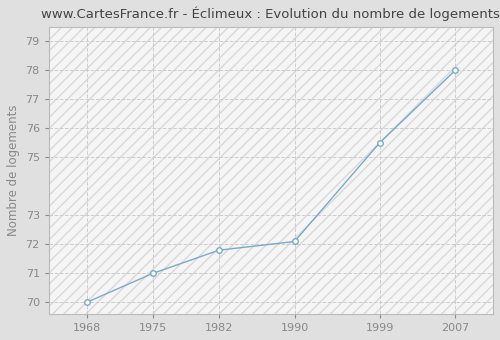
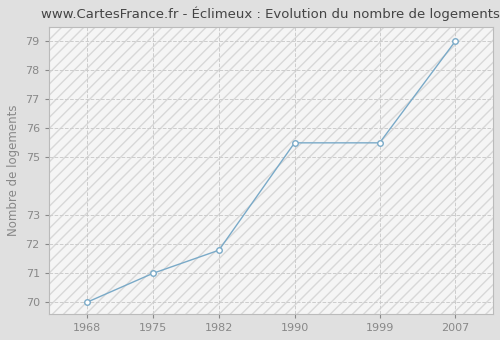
1990: 72.1 -> 75.5
2007: 78.0 -> 79.0
